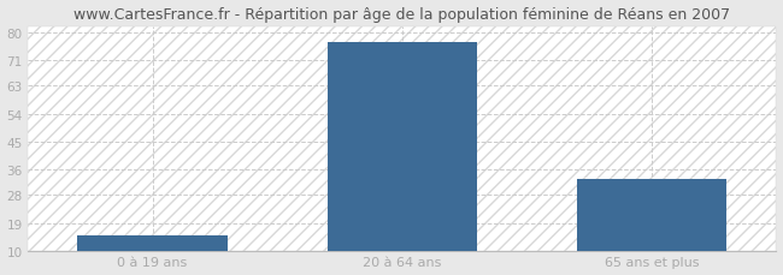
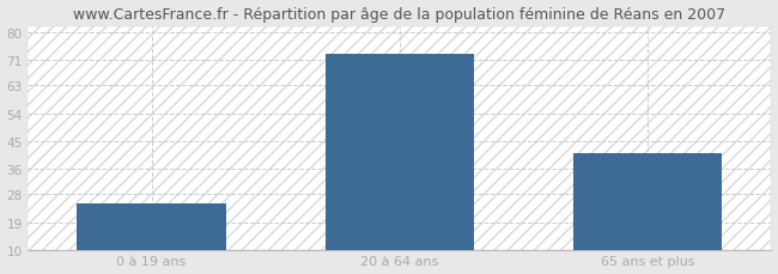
0 à 19 ans: 15 -> 25
20 à 64 ans: 77 -> 73
65 ans et plus: 33 -> 41
